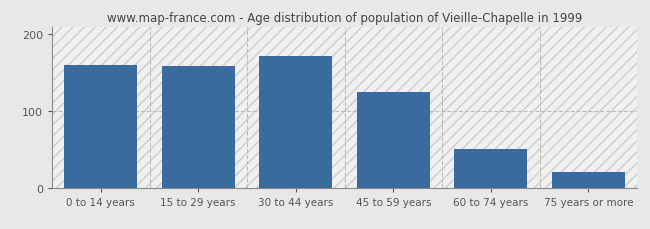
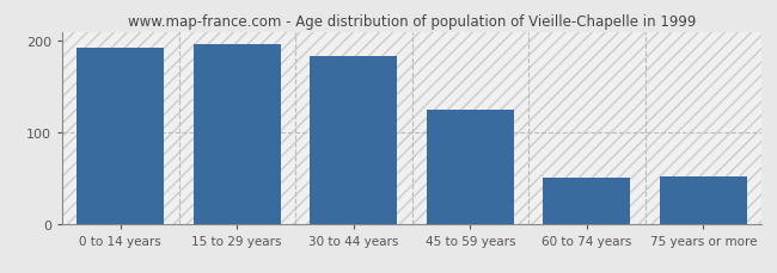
0 to 14 years: 160 -> 192
15 to 29 years: 158 -> 196
30 to 44 years: 172 -> 184
75 years or more: 20 -> 52
